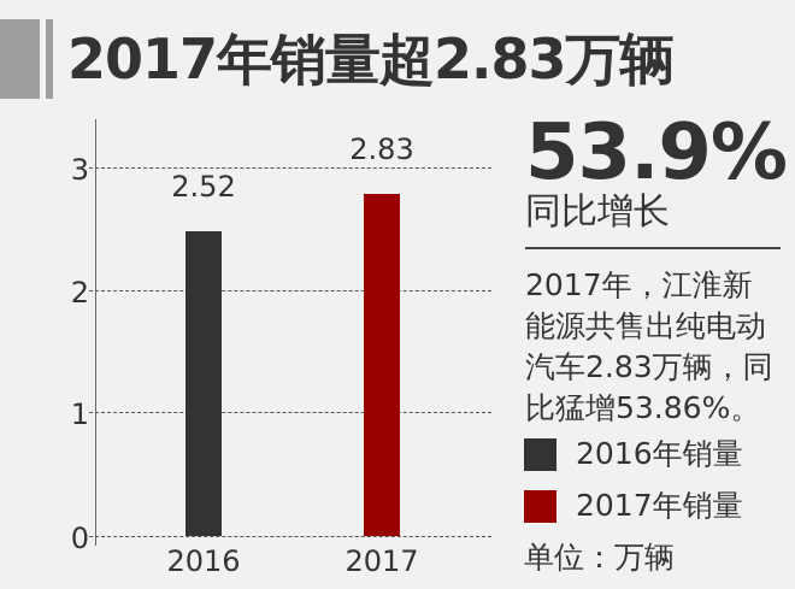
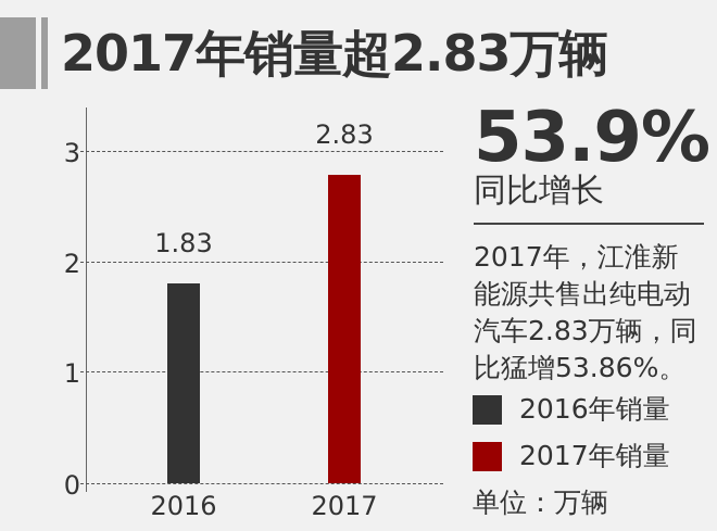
2016: 2.52 -> 1.83
